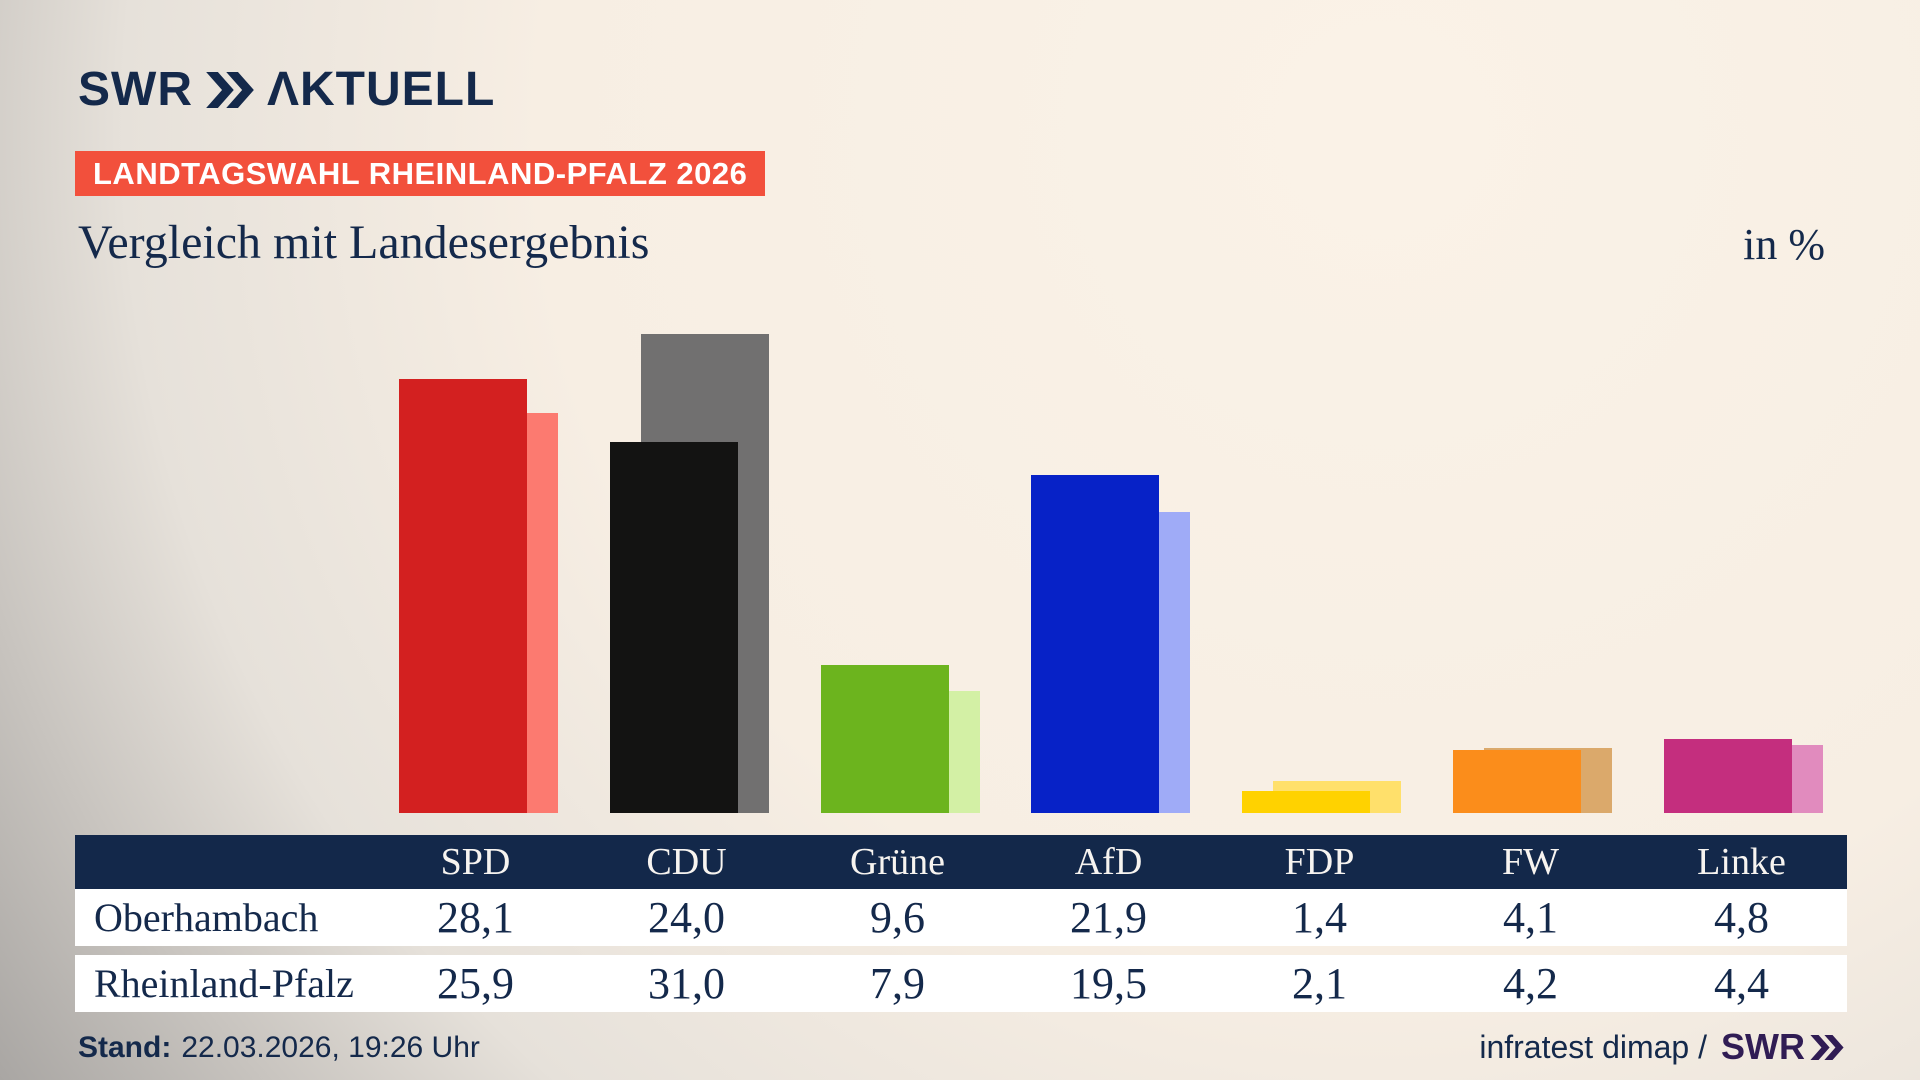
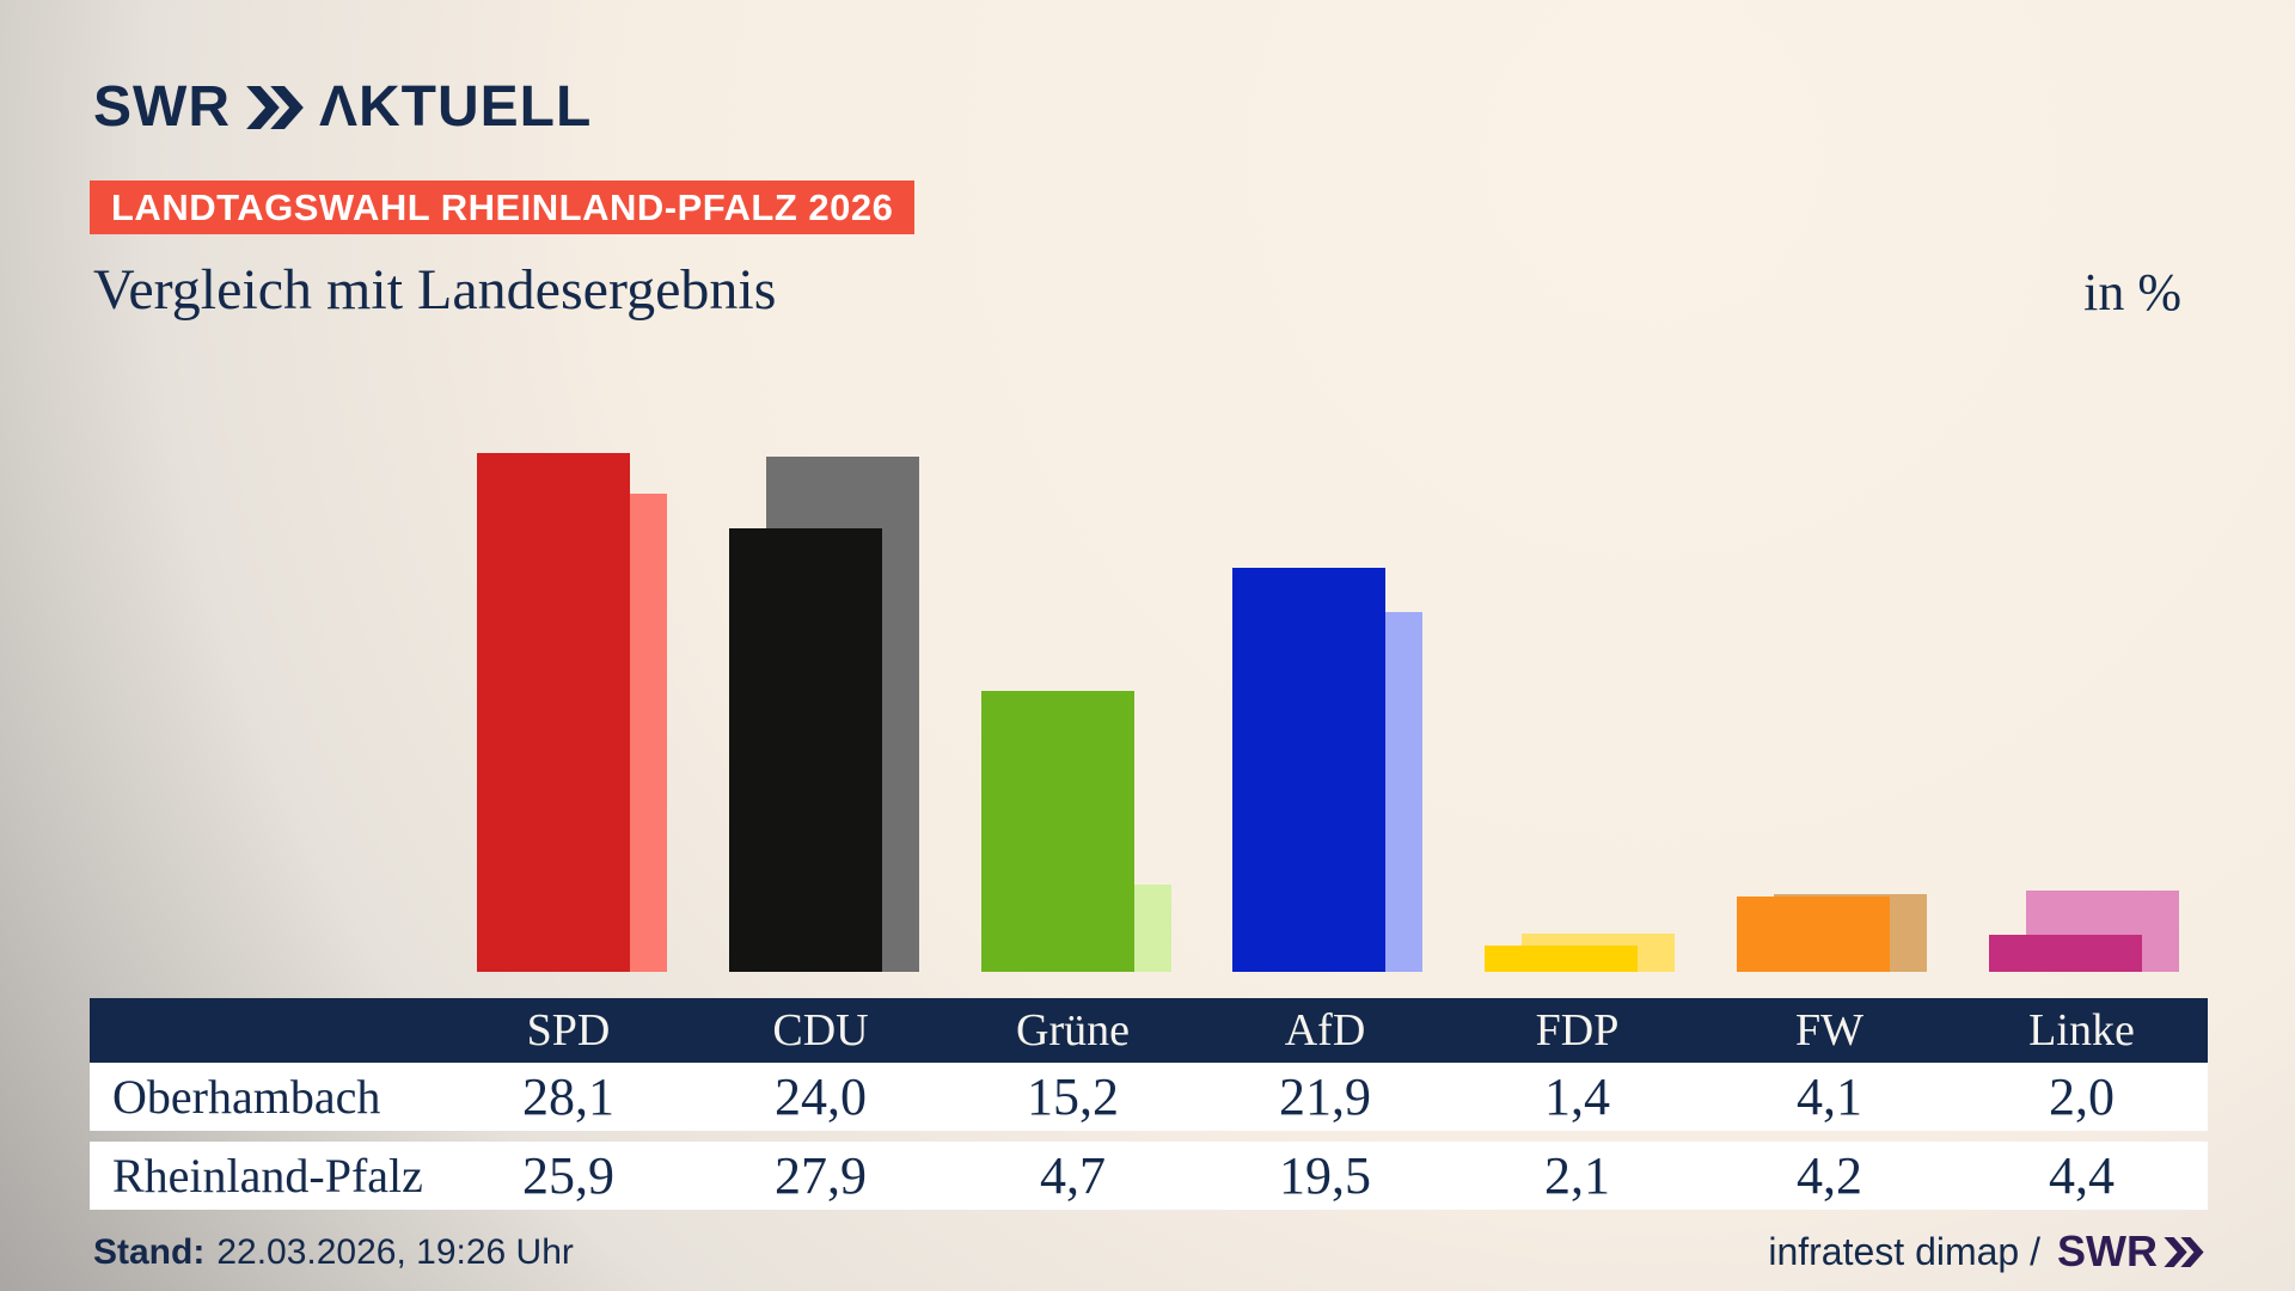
Rheinland-Pfalz/CDU: 31,0 -> 27,9
Oberhambach/Grüne: 9,6 -> 15,2
Rheinland-Pfalz/Grüne: 7,9 -> 4,7
Oberhambach/Linke: 4,8 -> 2,0
